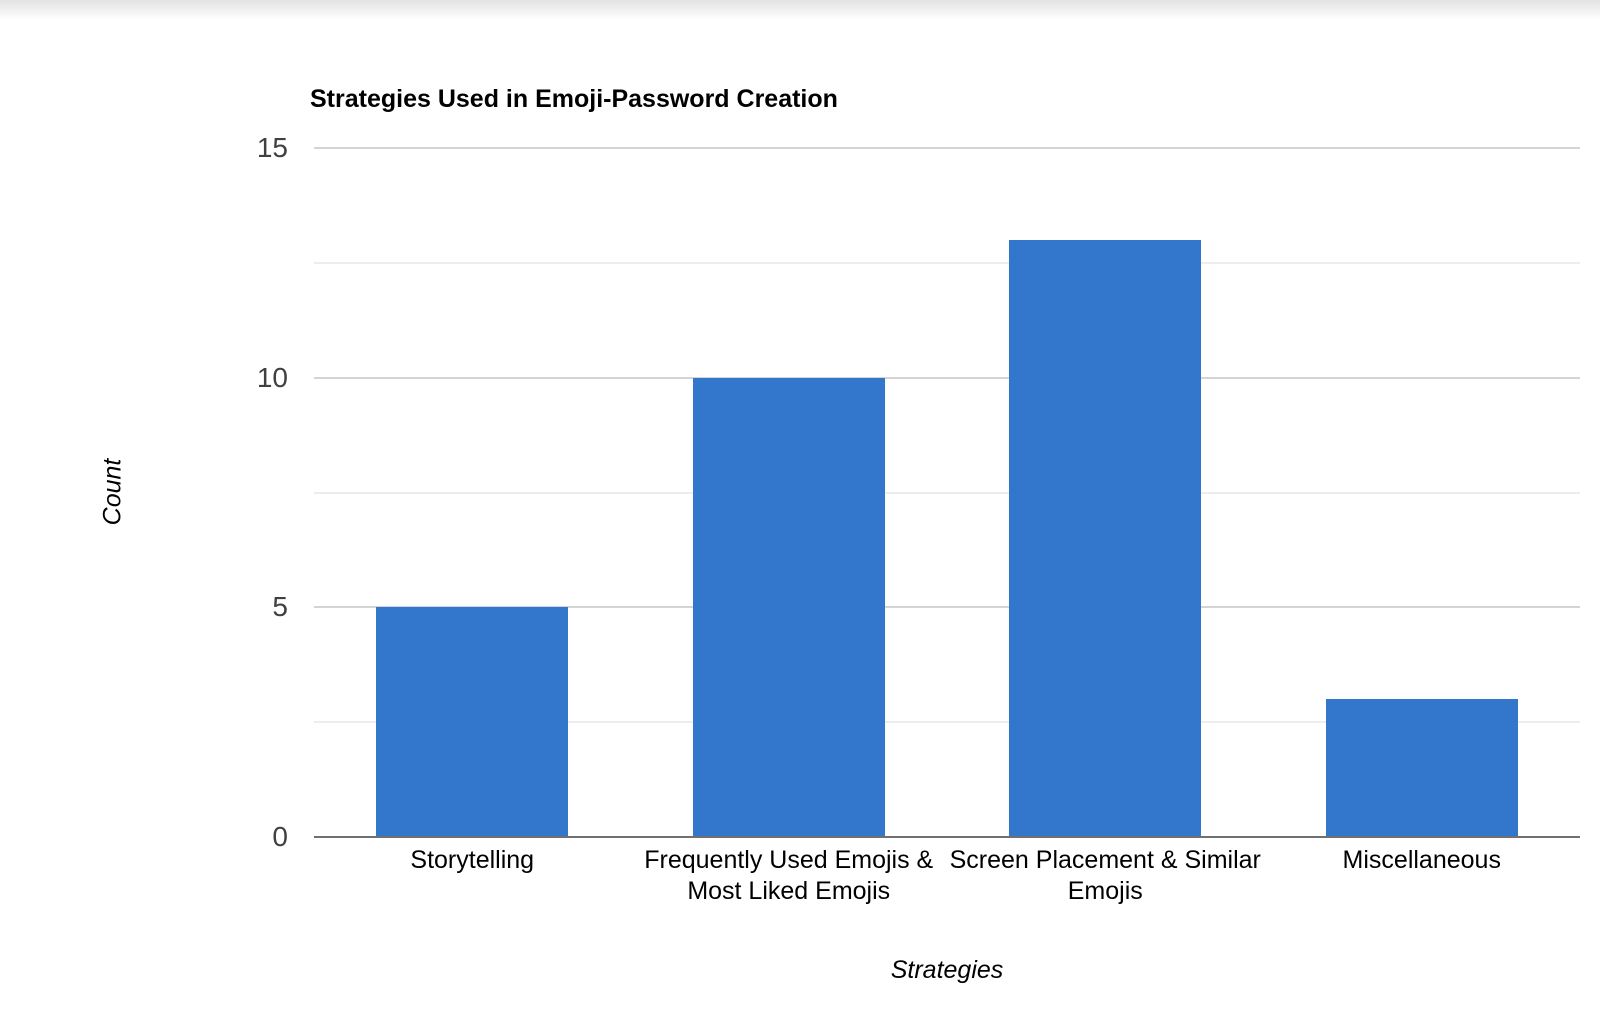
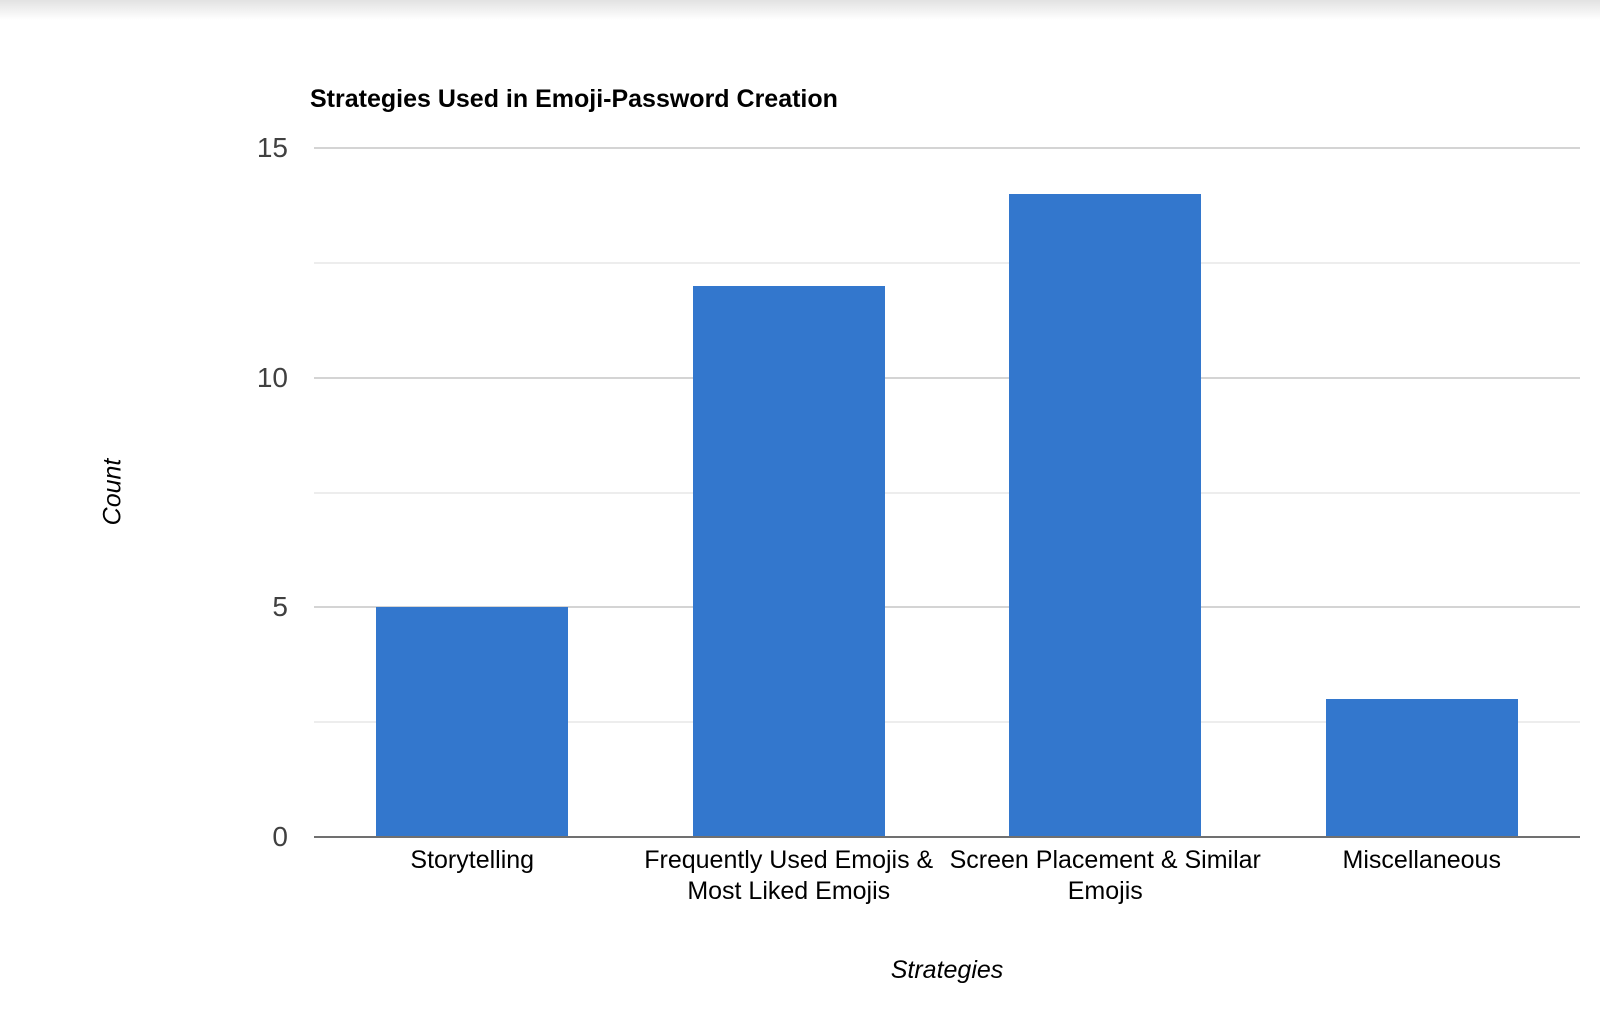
Frequently Used Emojis & Most Liked Emojis: 10 -> 12
Screen Placement & Similar Emojis: 13 -> 14
